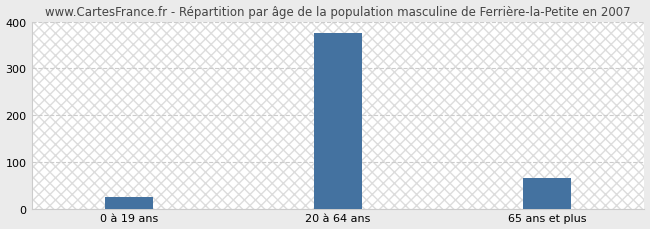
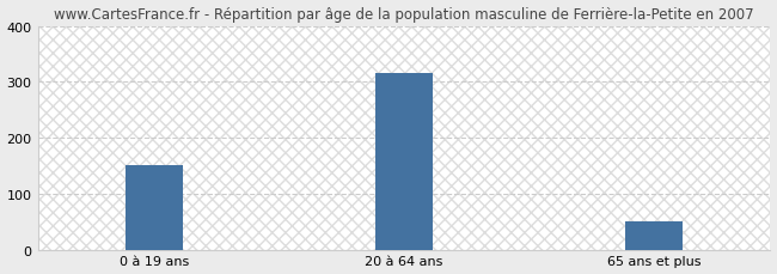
0 à 19 ans: 25 -> 150
20 à 64 ans: 375 -> 315
65 ans et plus: 65 -> 50
